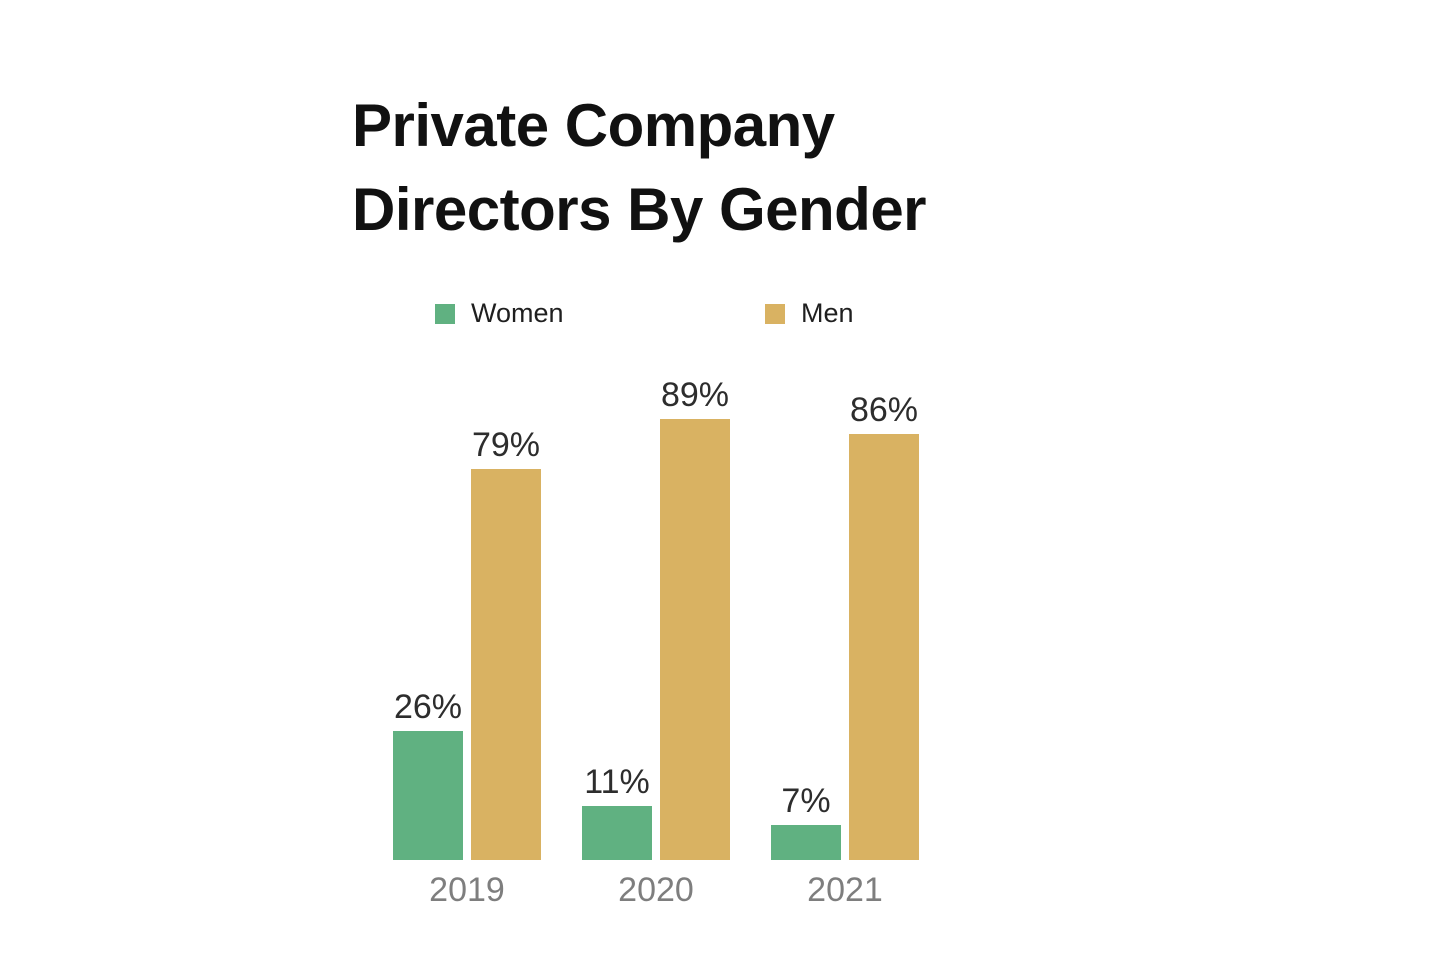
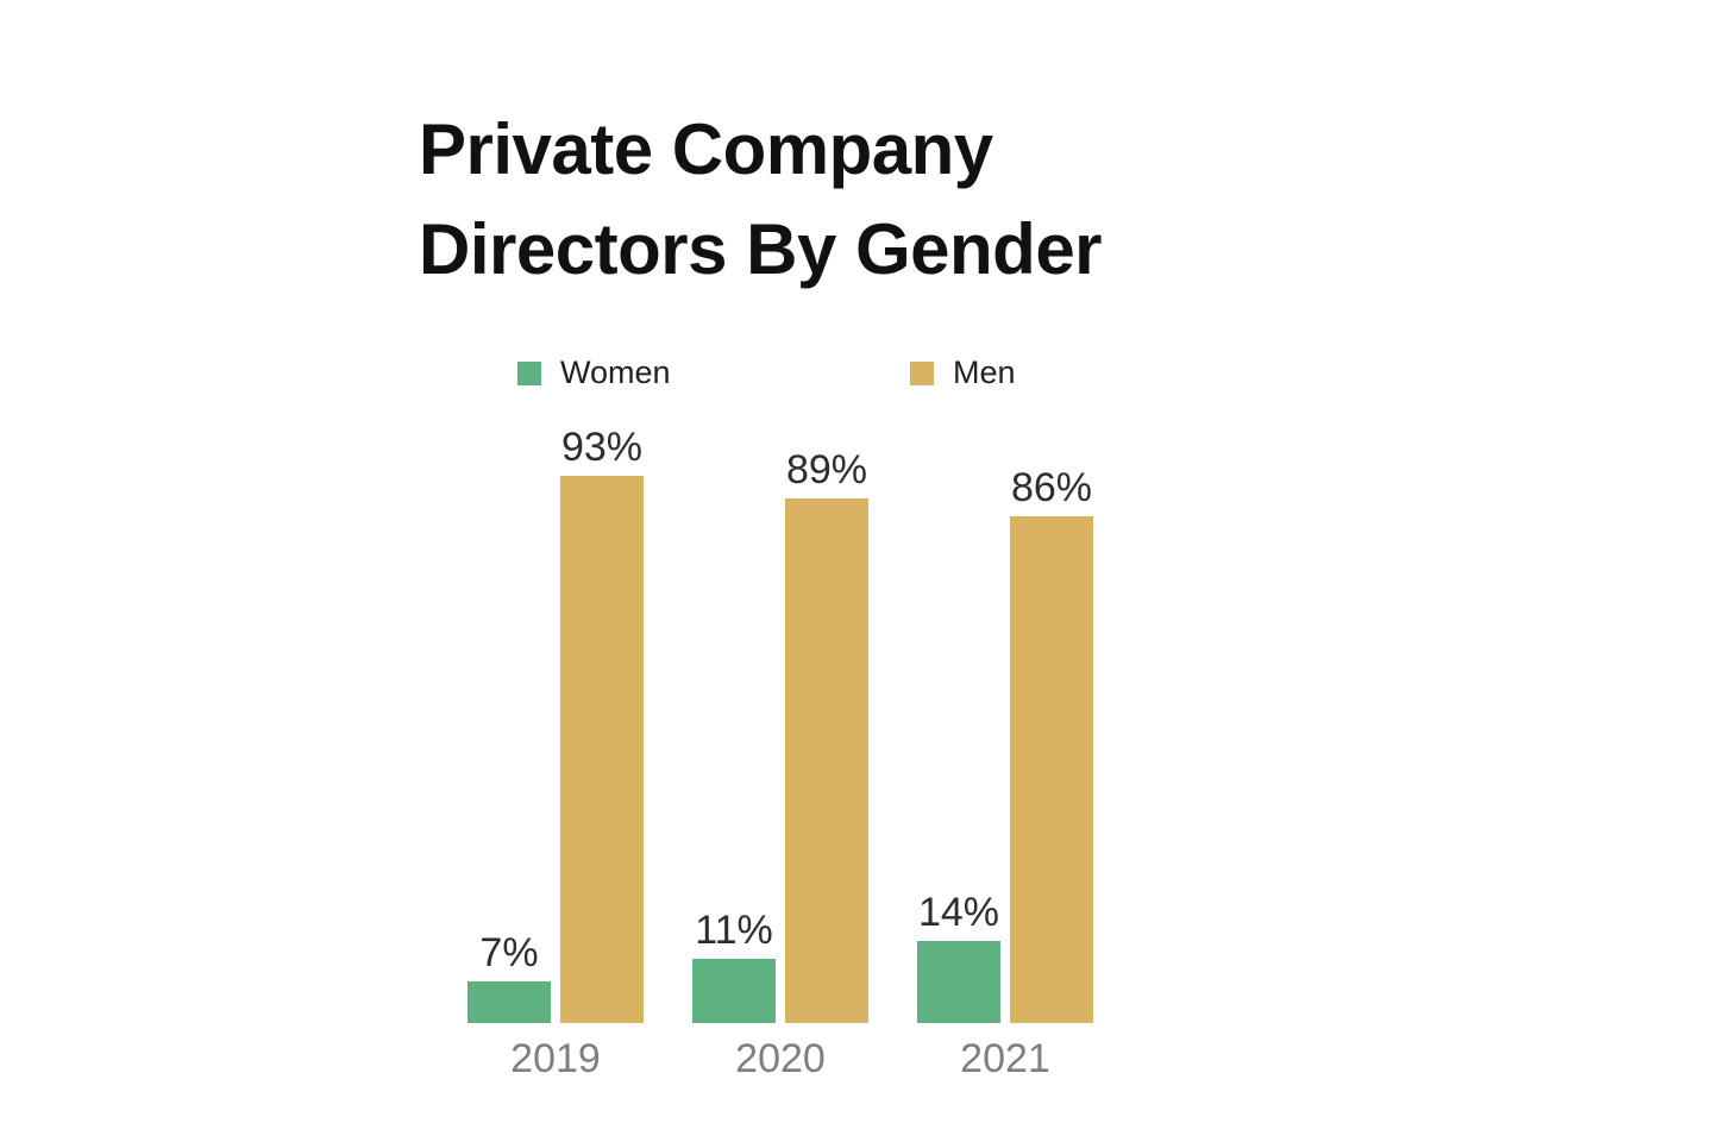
Women/2019: 26% -> 7%
Men/2019: 79% -> 93%
Women/2021: 7% -> 14%
